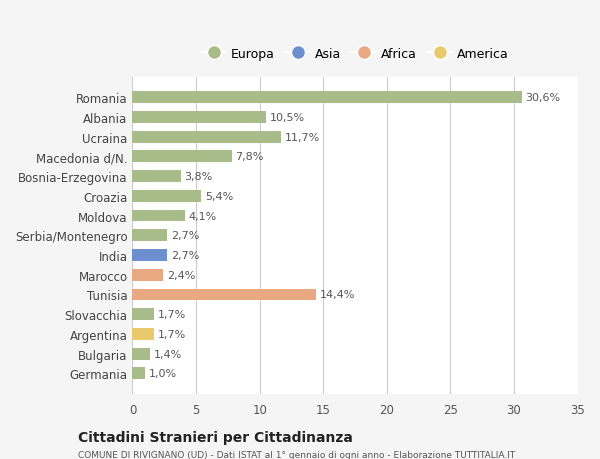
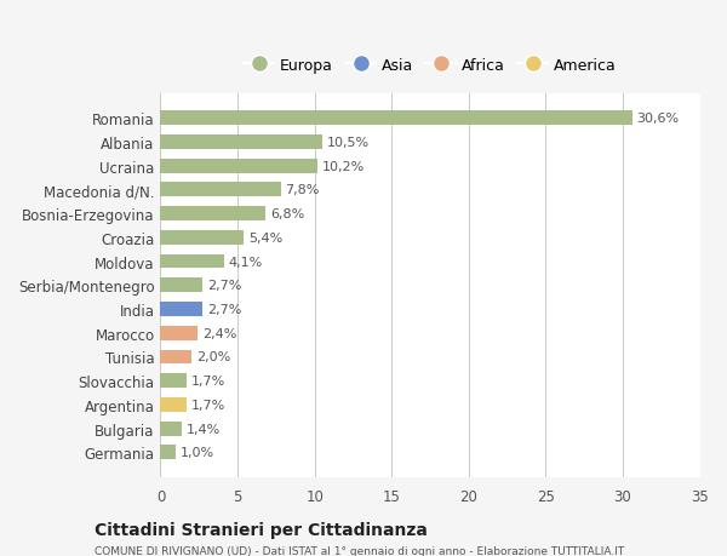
Ucraina: 11,7% -> 10,2%
Bosnia-Erzegovina: 3,8% -> 6,8%
Tunisia: 14,4% -> 2,0%
